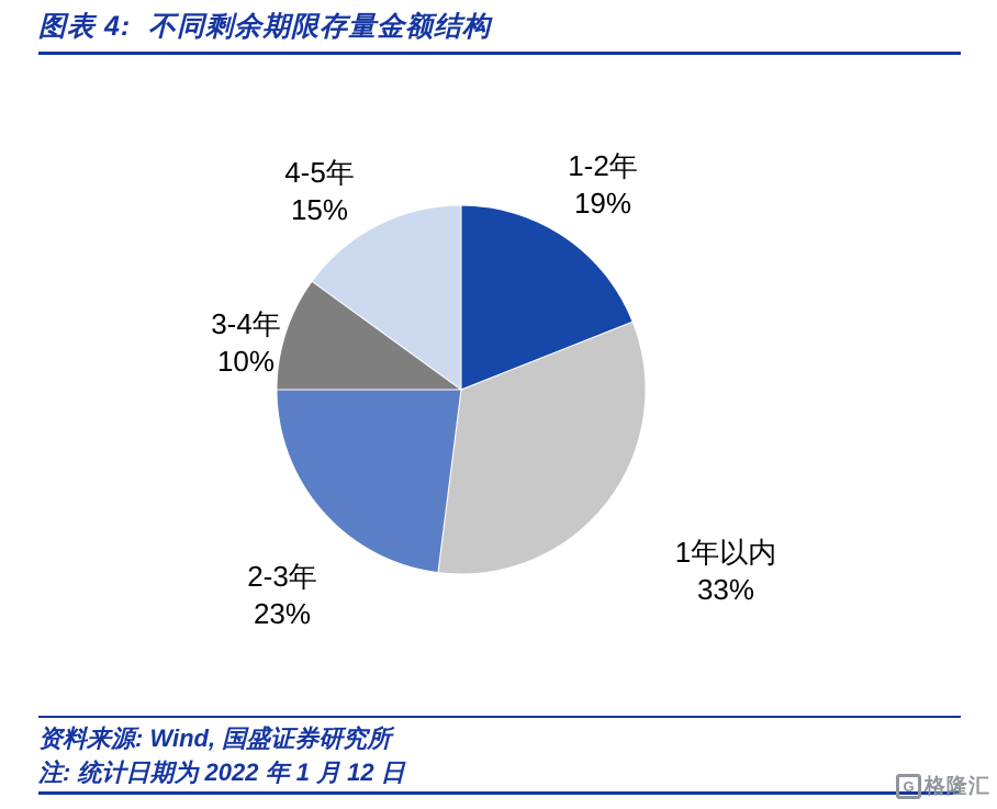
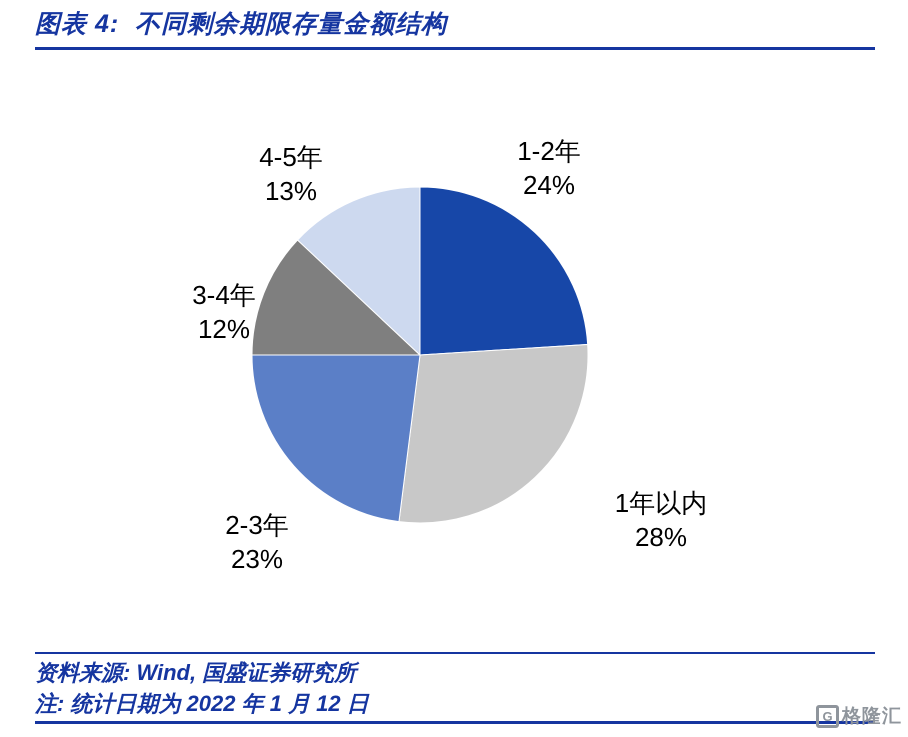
1-2年: 19% -> 24%
1年以内: 33% -> 28%
3-4年: 10% -> 12%
4-5年: 15% -> 13%
